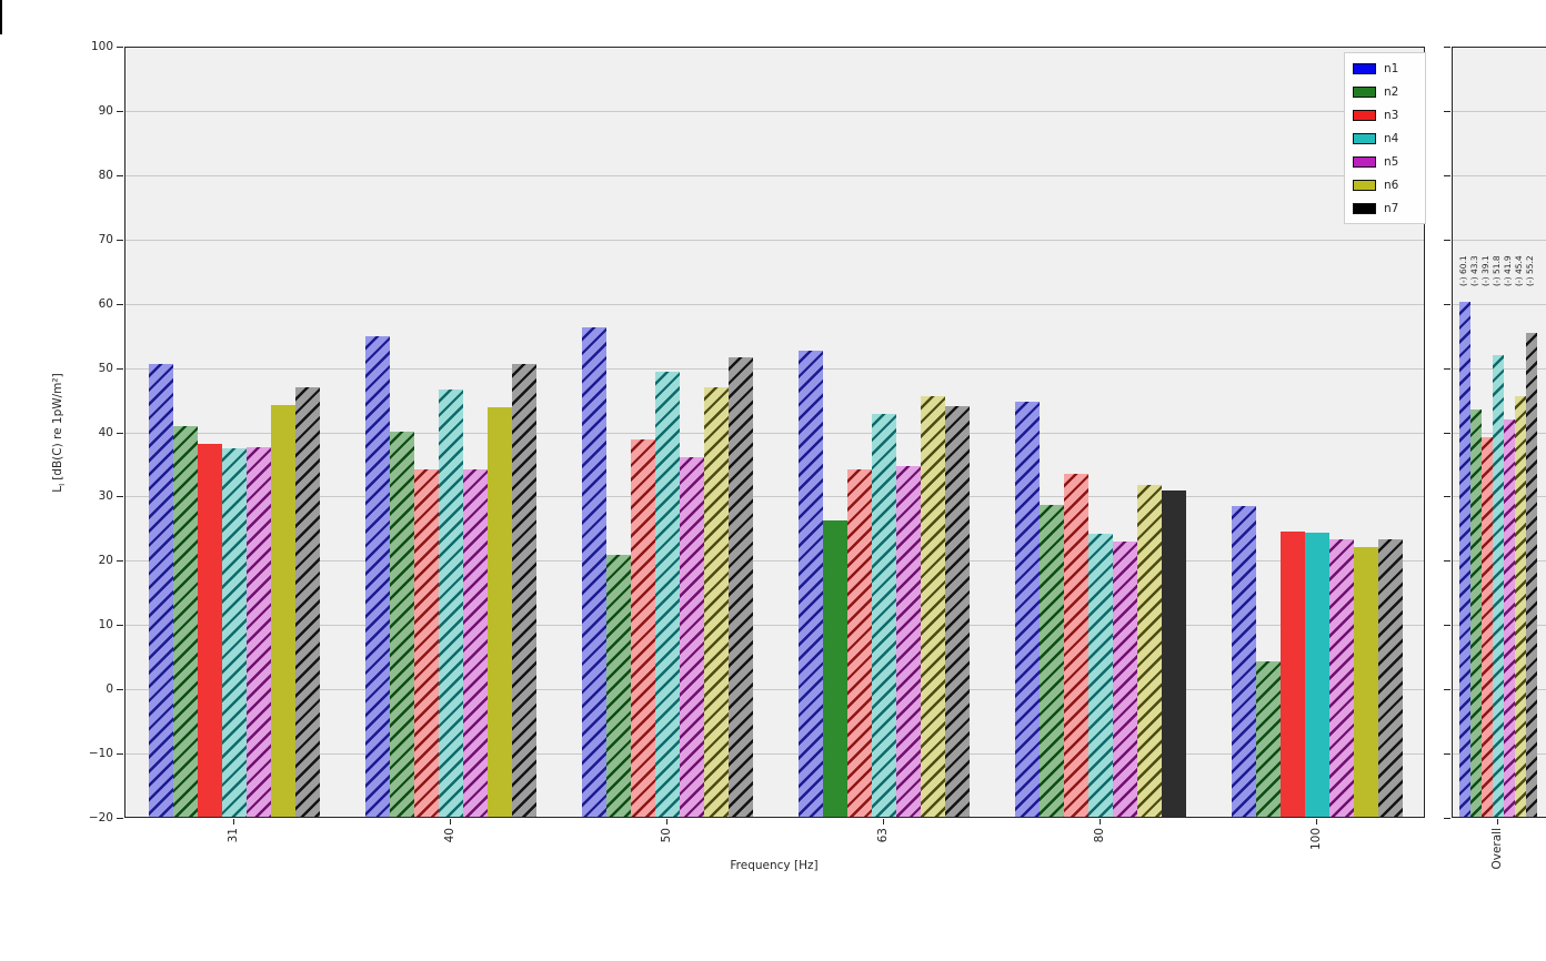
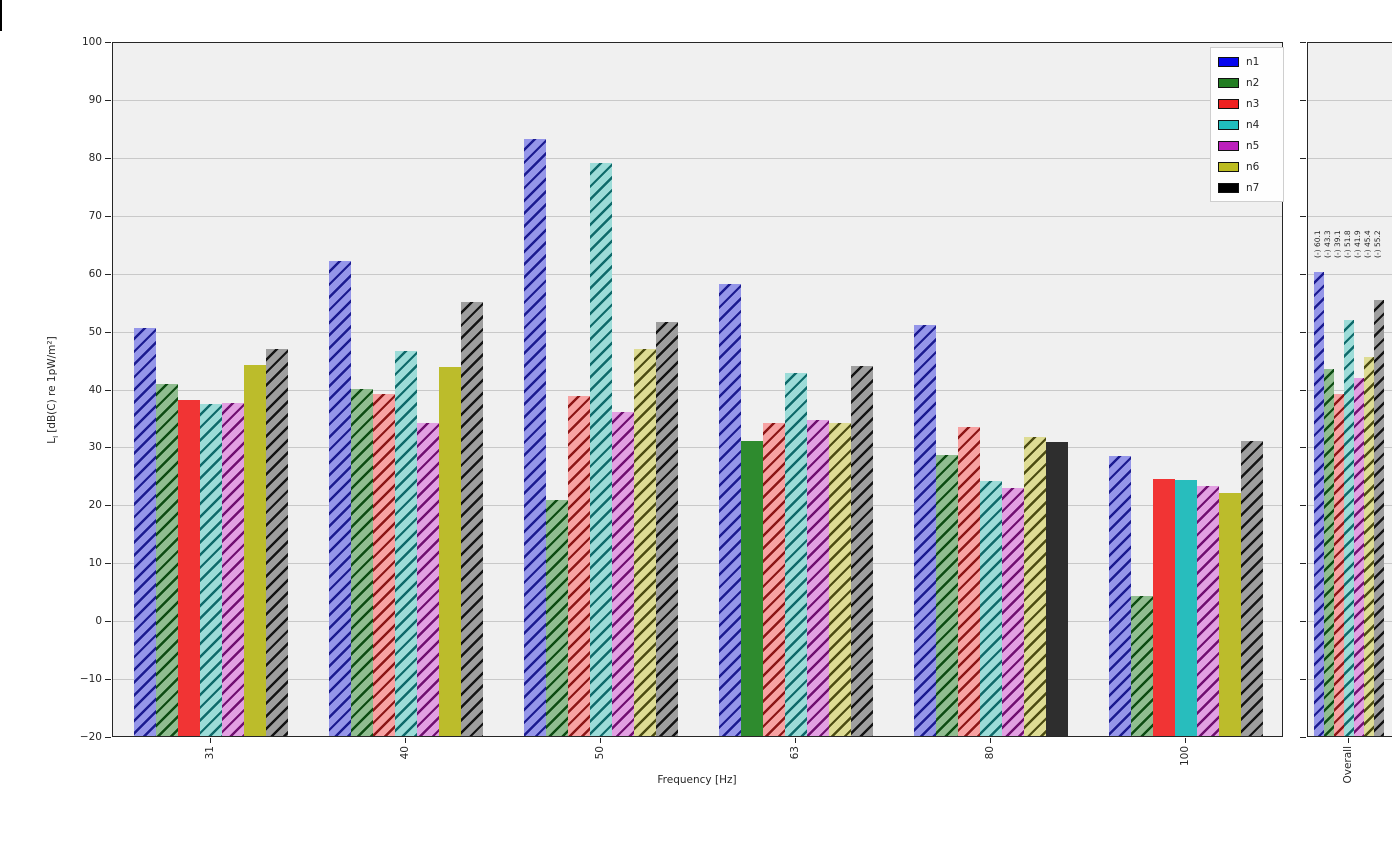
n1/40: 55 -> 62
n3/40: 34 -> 39
n7/40: 50 -> 55
n1/50: 56 -> 83
n4/50: 49 -> 79
n1/63: 53 -> 58
n2/63: 26 -> 31
n6/63: 46 -> 34
n1/80: 45 -> 51
n7/100: 23 -> 31
